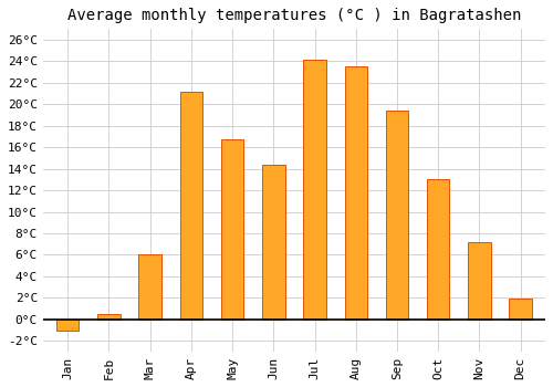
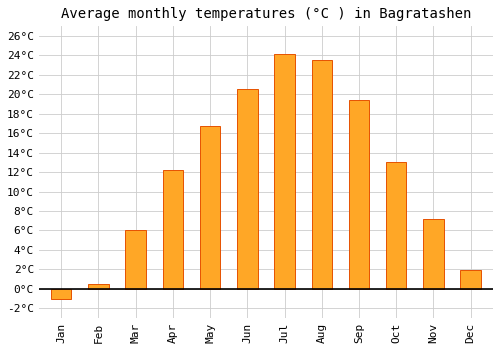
Apr: 21.2°C -> 12.2°C
Jun: 14.4°C -> 20.5°C
